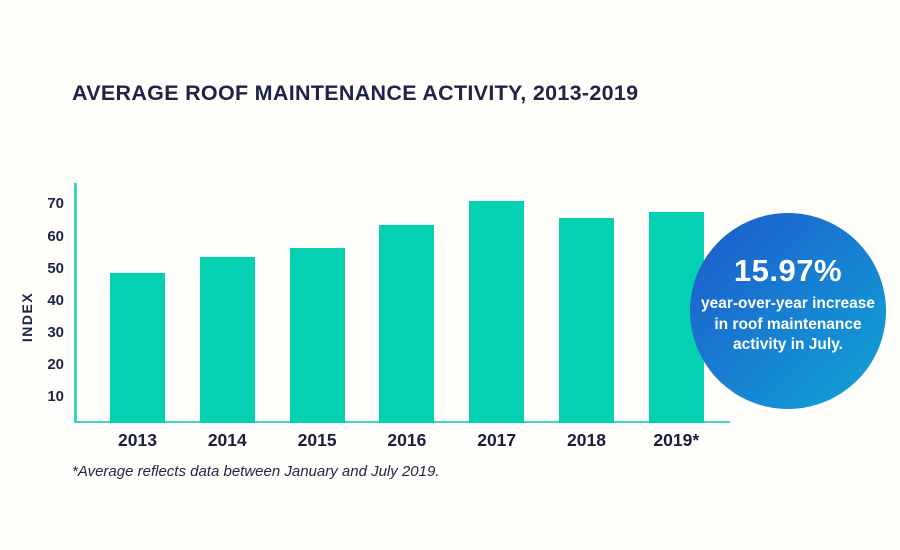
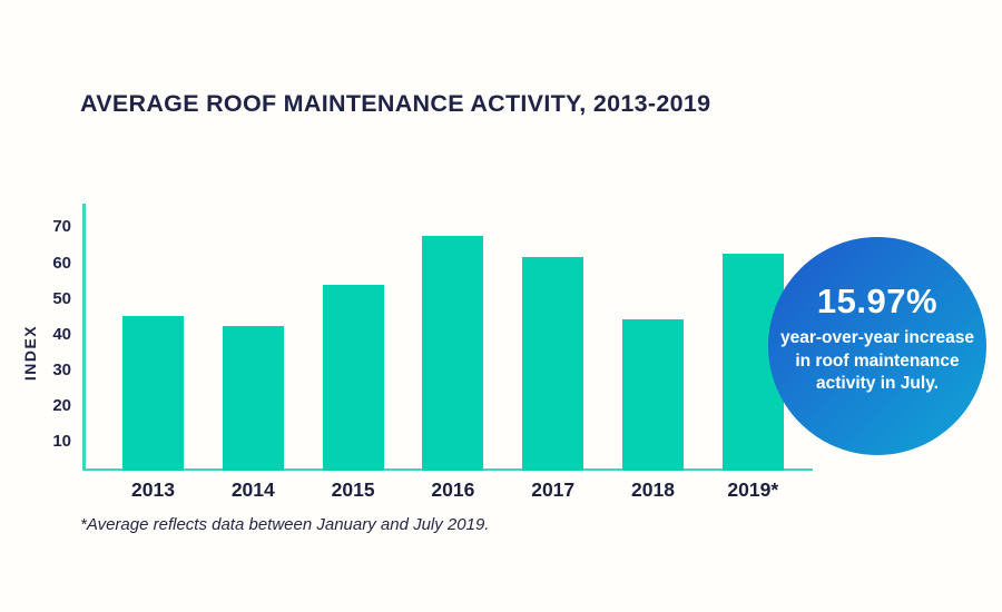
2013: 48 -> 45
2014: 54 -> 42
2015: 56 -> 54
2016: 64 -> 68
2017: 72 -> 62
2018: 66 -> 44
2019*: 68 -> 63
